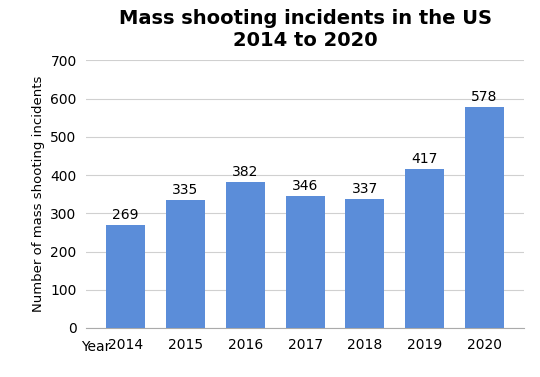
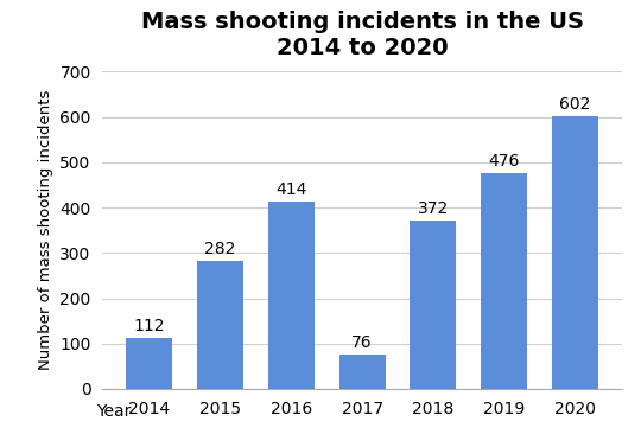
2014: 269 -> 112
2015: 335 -> 282
2016: 382 -> 414
2017: 346 -> 76
2018: 337 -> 372
2019: 417 -> 476
2020: 578 -> 602
